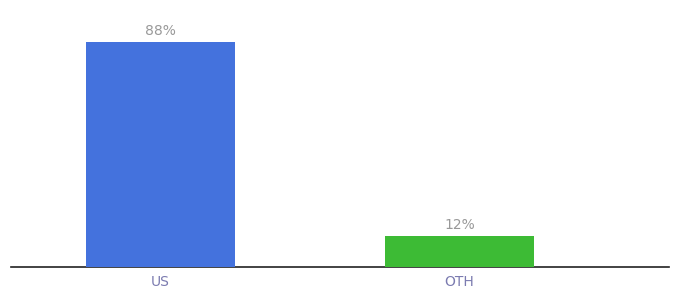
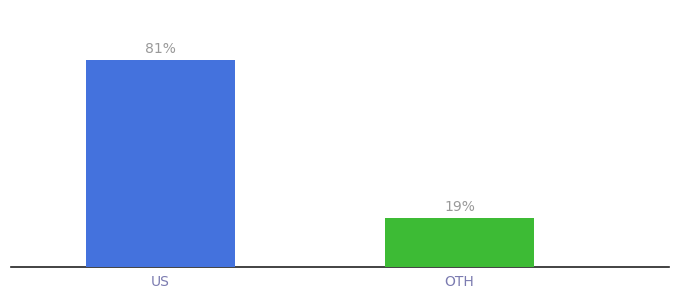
US: 88% -> 81%
OTH: 12% -> 19%
